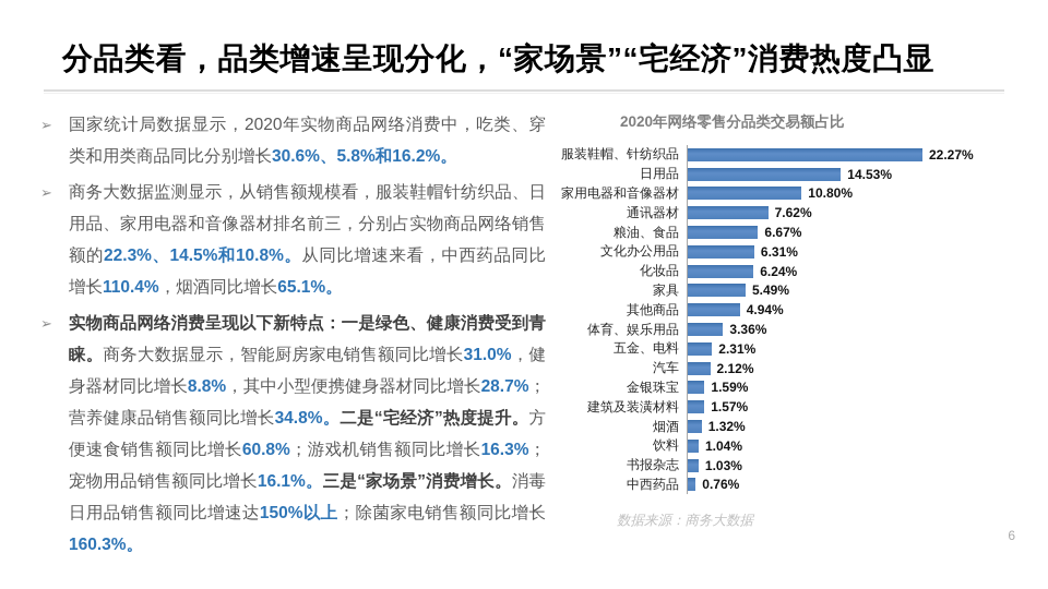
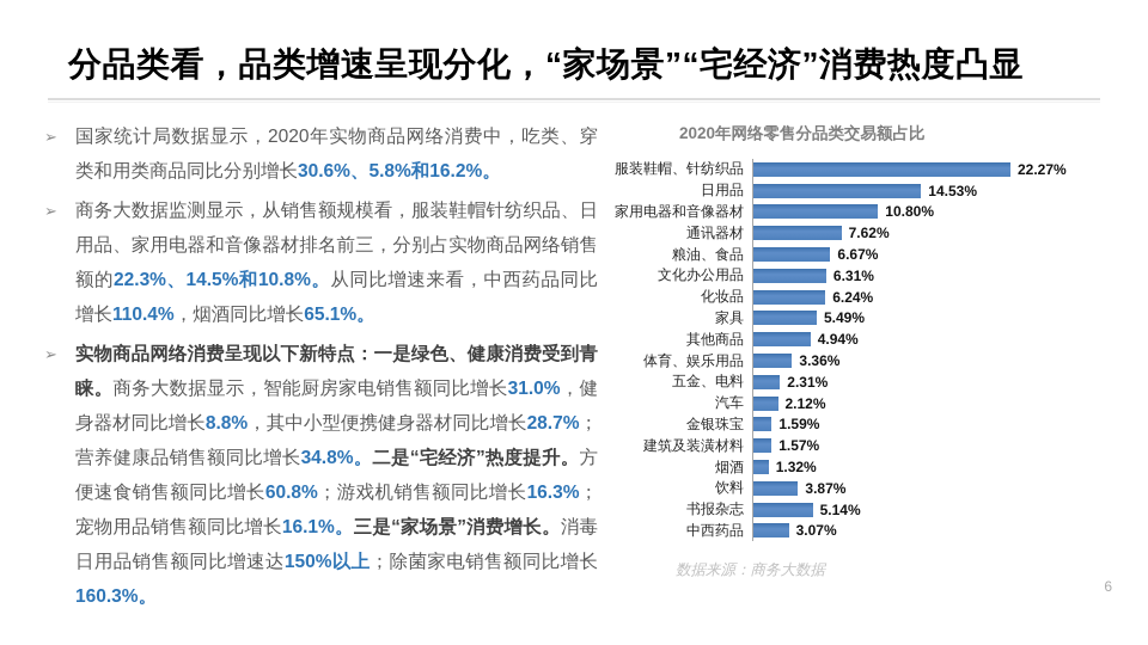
饮料: 1.04% -> 3.87%
书报杂志: 1.03% -> 5.14%
中西药品: 0.76% -> 3.07%
